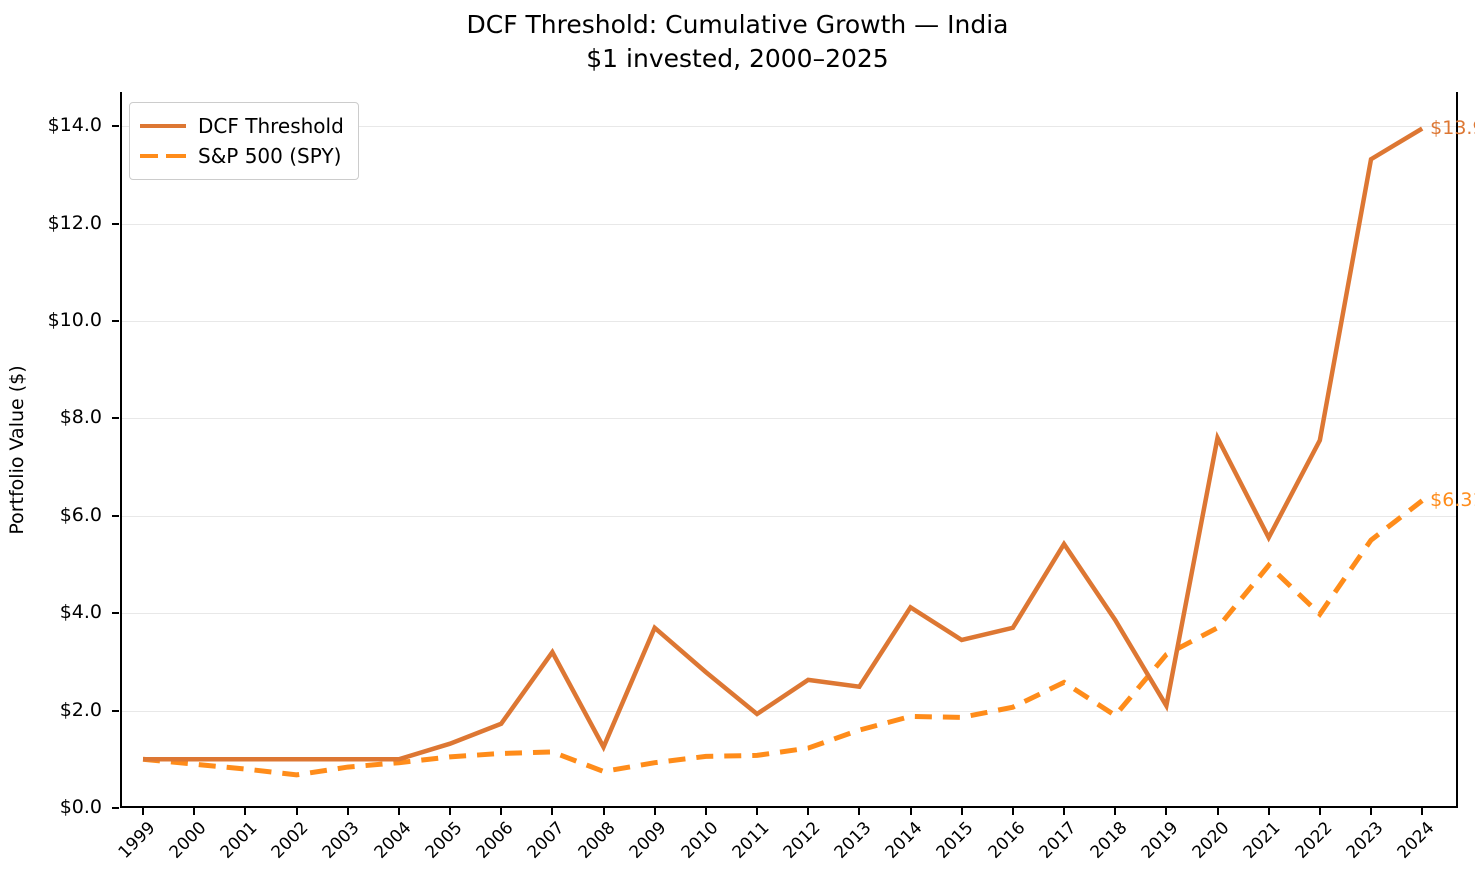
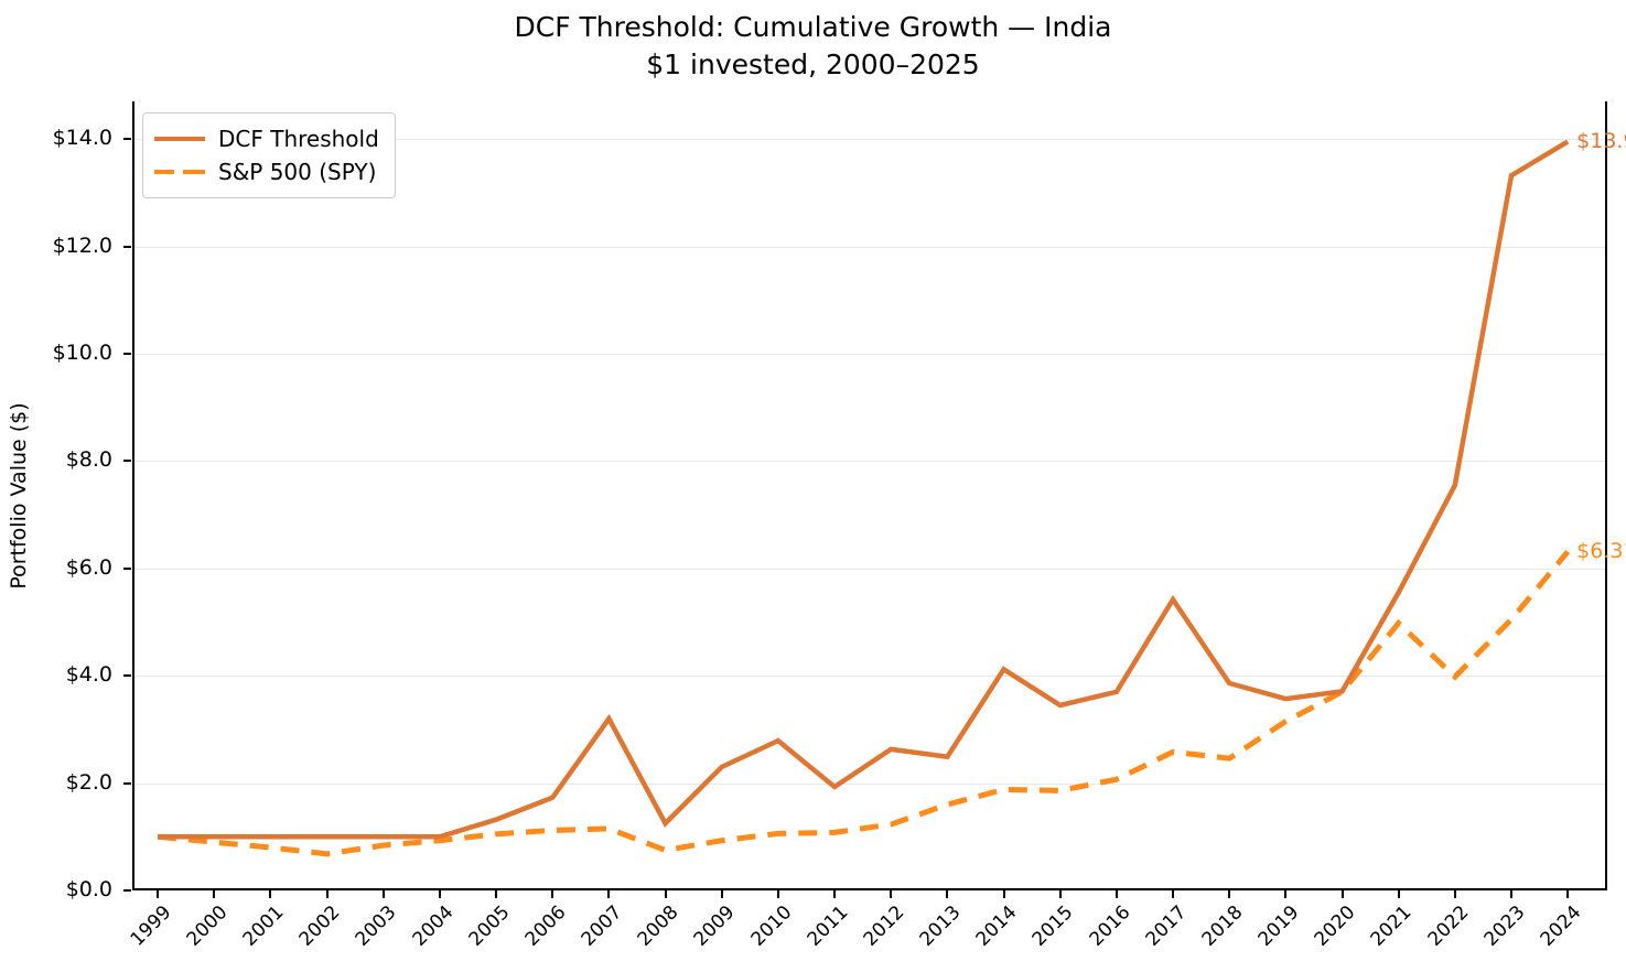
DCF Threshold/2009: $3.7 -> $2.3
S&P 500 (SPY)/2018: $1.9 -> $2.5
DCF Threshold/2019: $2.1 -> $3.6
DCF Threshold/2020: $7.6 -> $3.7
S&P 500 (SPY)/2023: $5.5 -> $5.0
